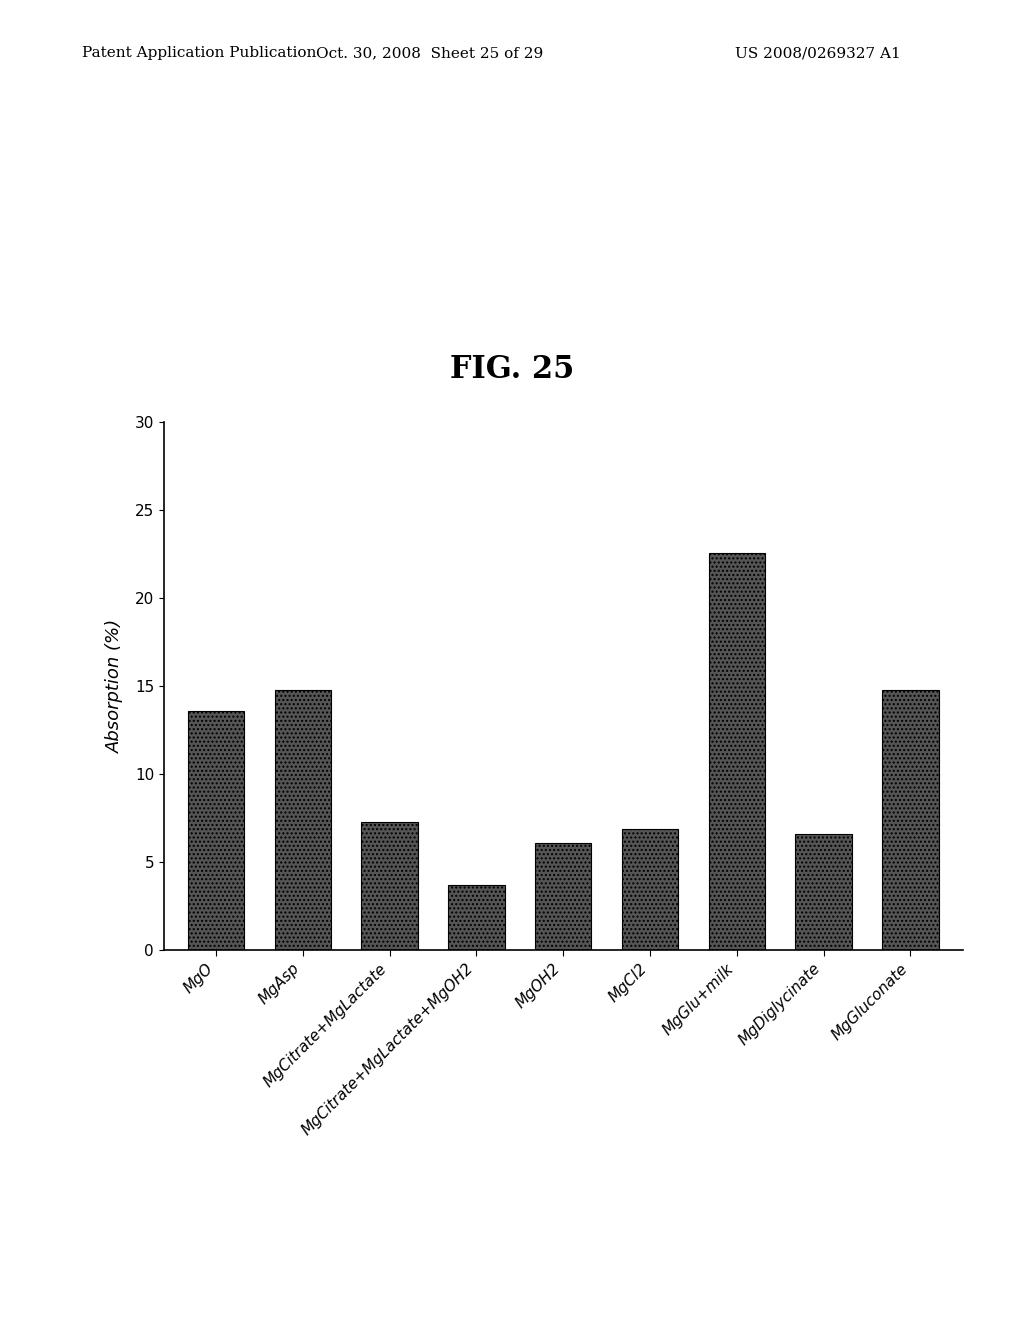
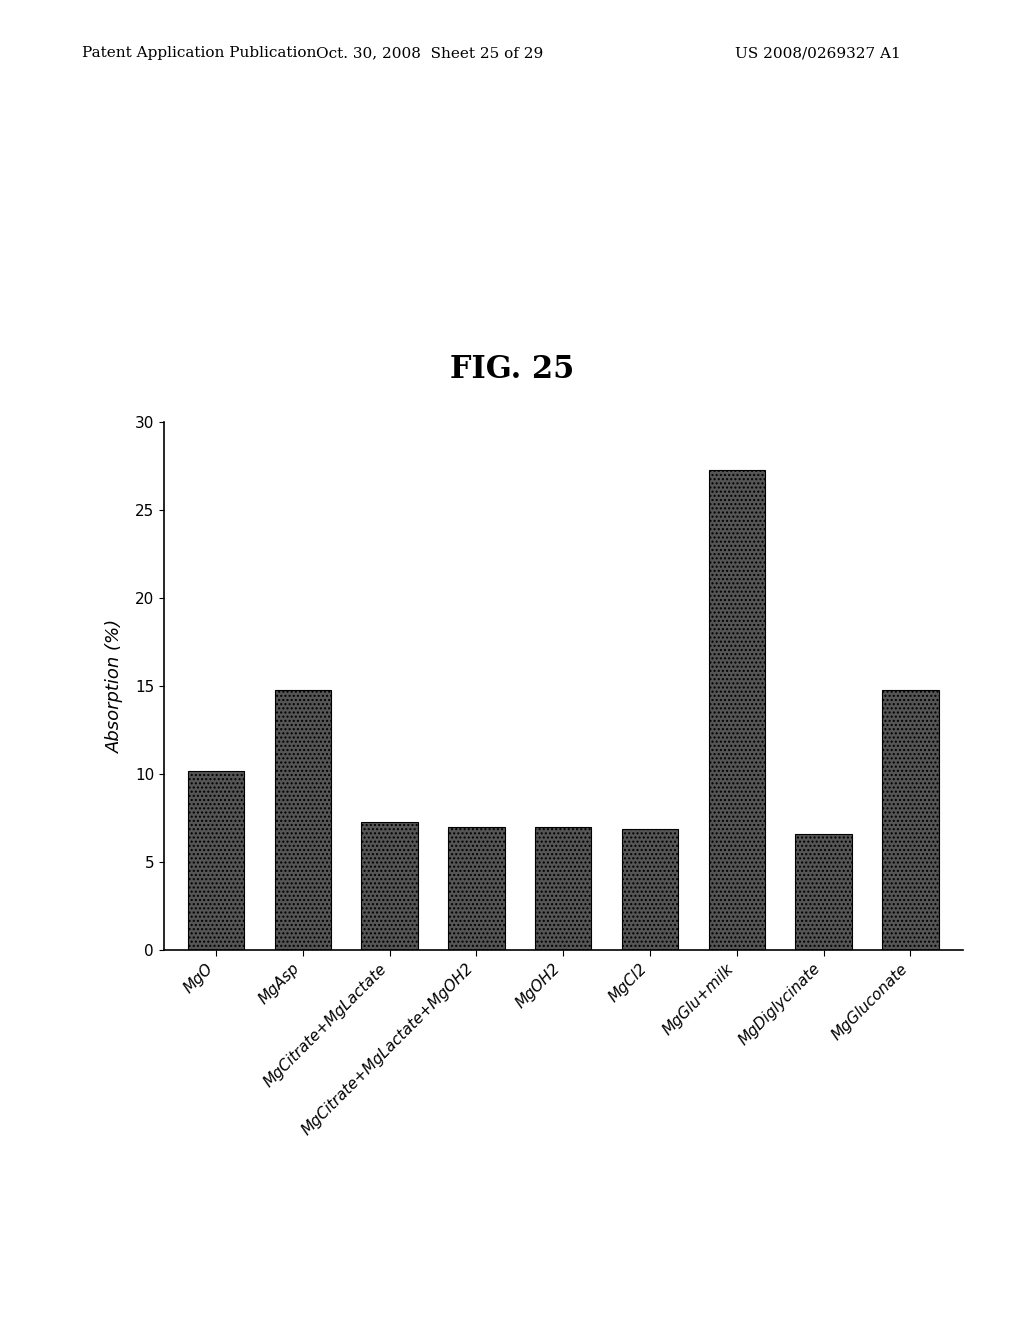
MgO: 13.6 -> 10.2
MgCitrate+MgLactate+MgOH2: 3.7 -> 7.0
MgOH2: 6.1 -> 7.0
MgGlu+milk: 22.6 -> 27.3
